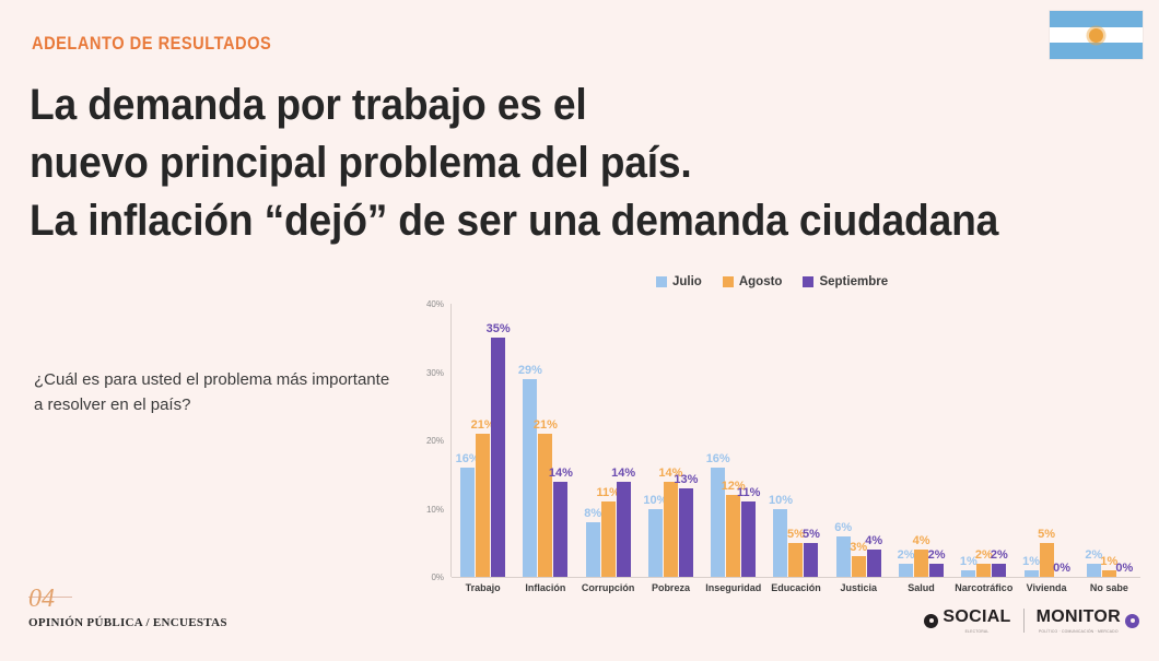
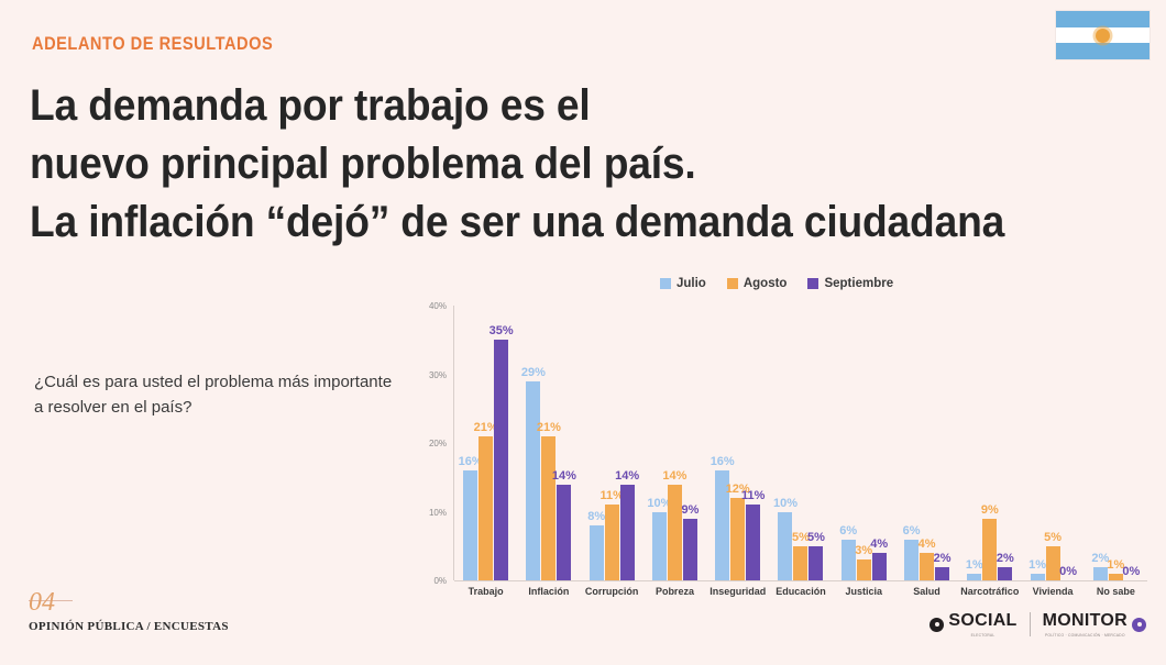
Septiembre/Pobreza: 13% -> 9%
Julio/Salud: 2% -> 6%
Agosto/Narcotráfico: 2% -> 9%
